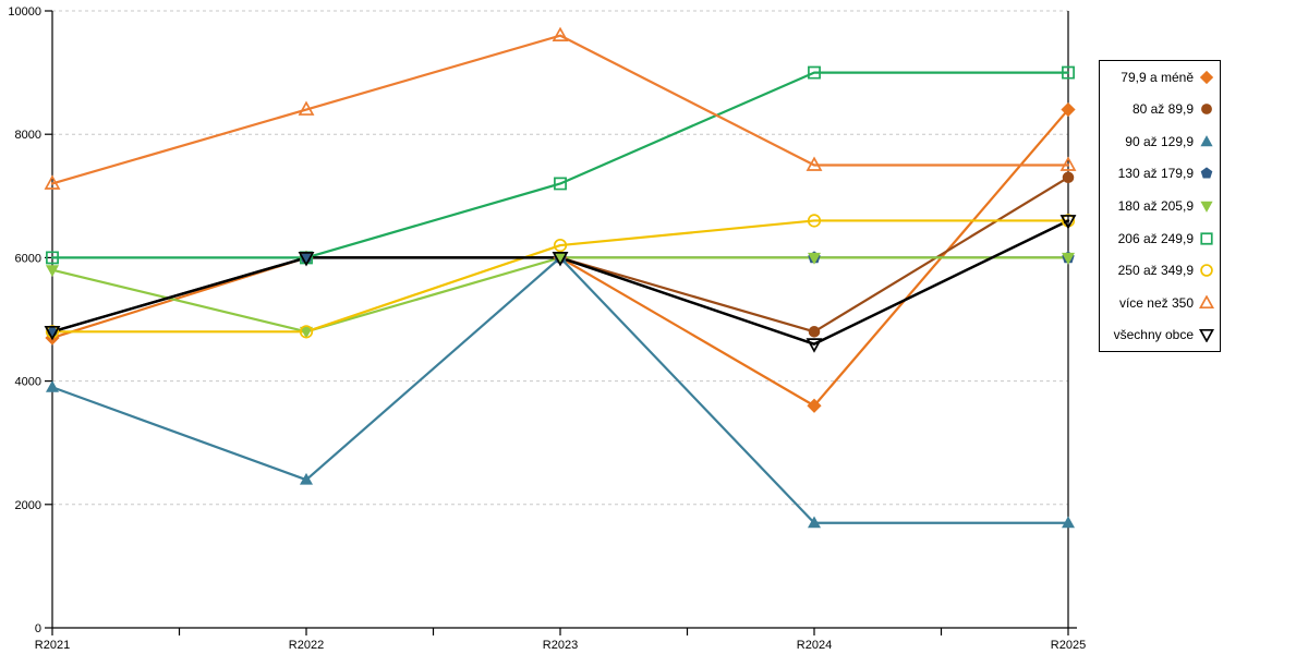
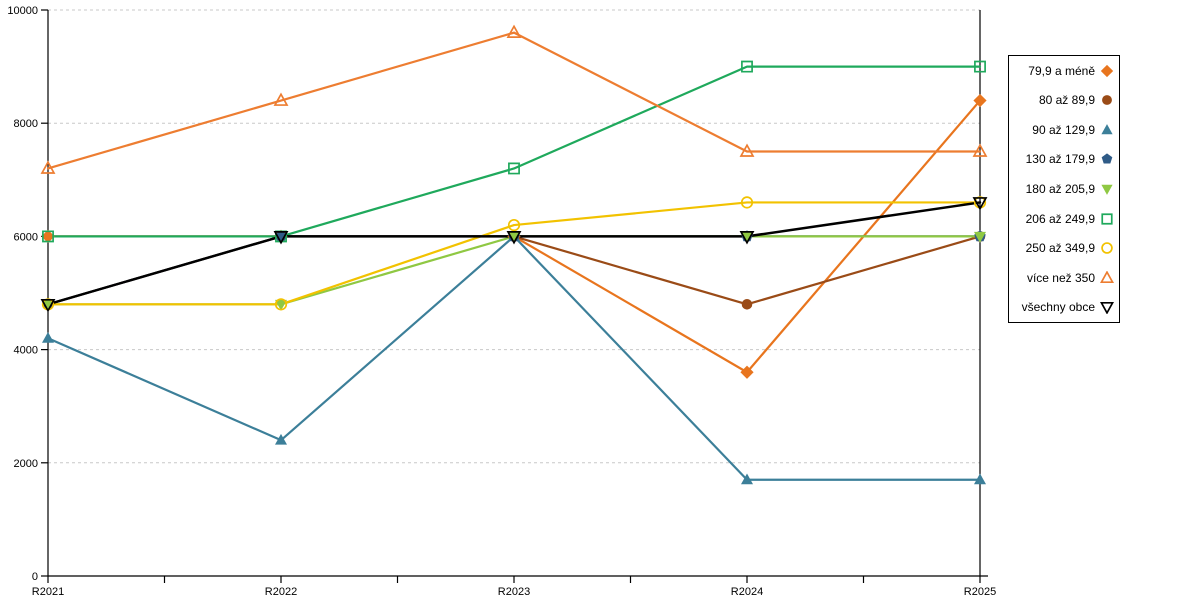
79,9 a méně/R2021: 4700 -> 6000
90 až 129,9/R2021: 3900 -> 4200
180 až 205,9/R2021: 5800 -> 4800
všechny obce/R2024: 4600 -> 6000
80 až 89,9/R2025: 7300 -> 6000
